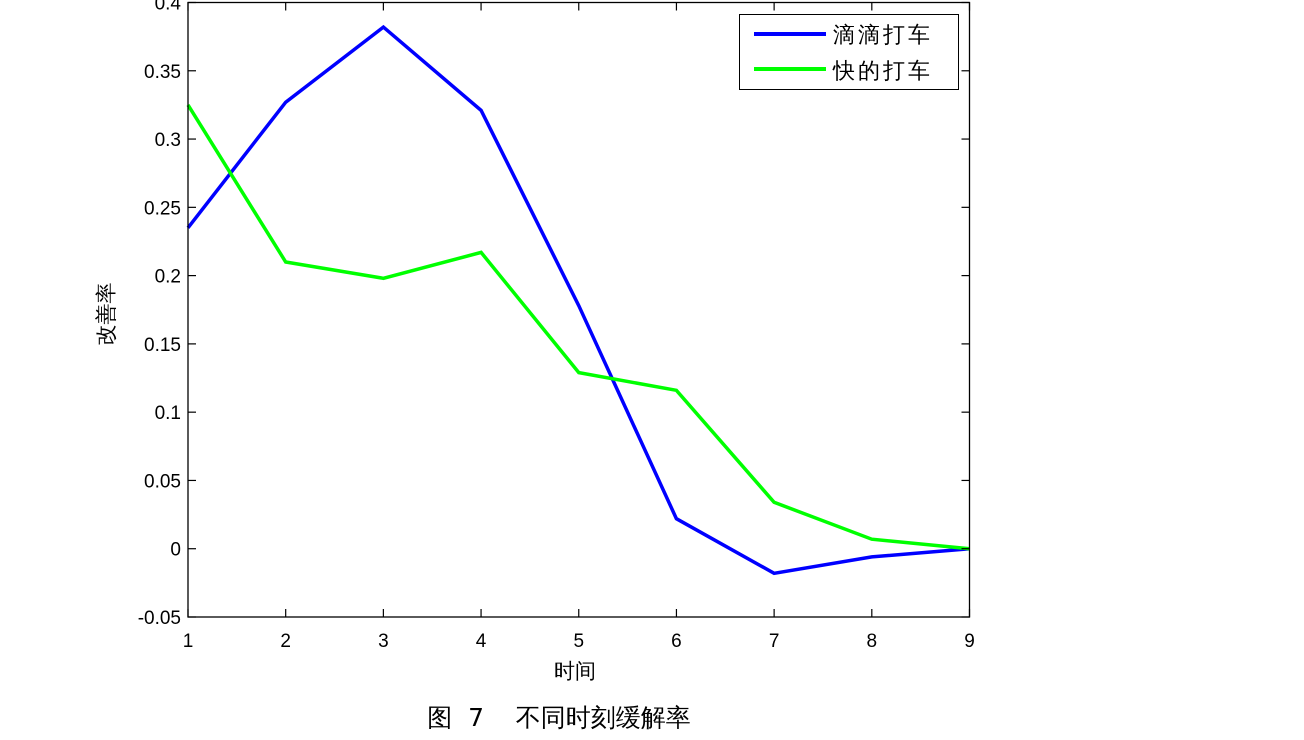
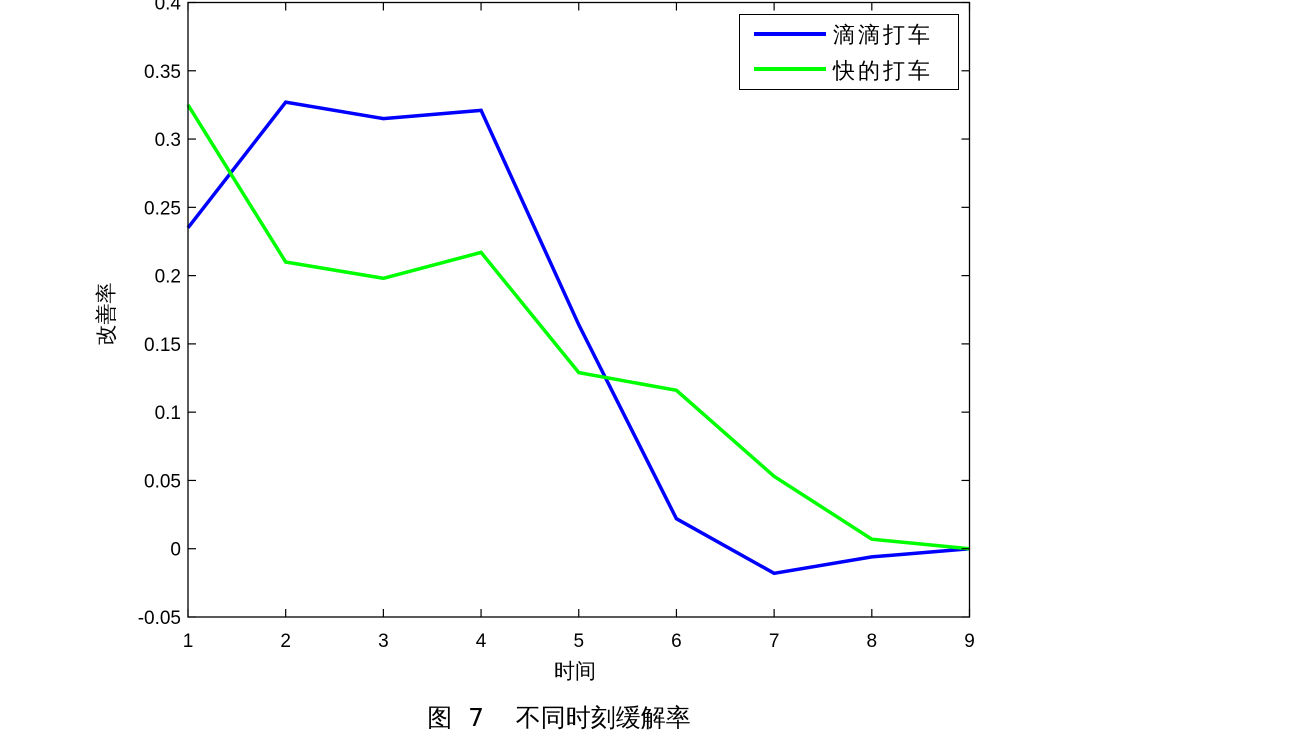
滴滴打车/3: 0.382 -> 0.315
滴滴打车/5: 0.178 -> 0.164
快的打车/7: 0.034 -> 0.053
